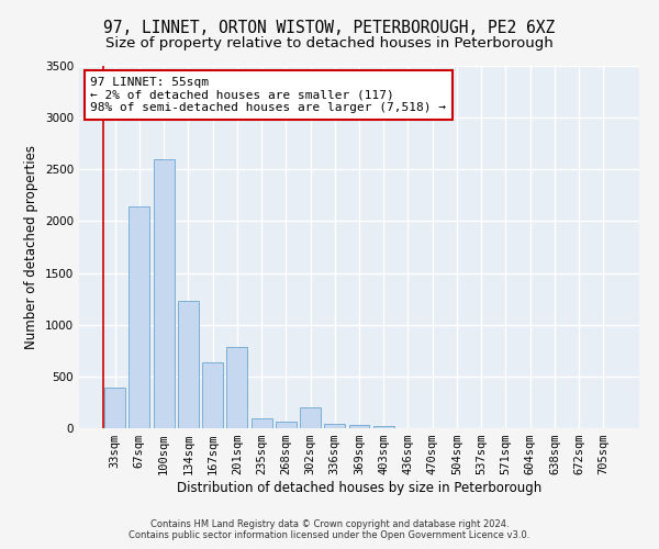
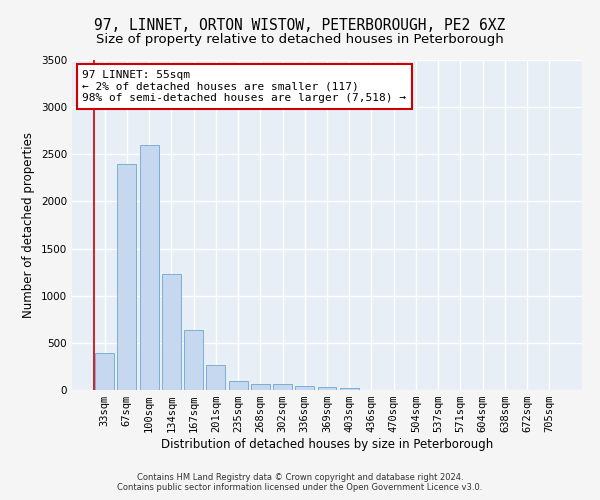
67sqm: 2140 -> 2400
201sqm: 780 -> 260
302sqm: 200 -> 60
